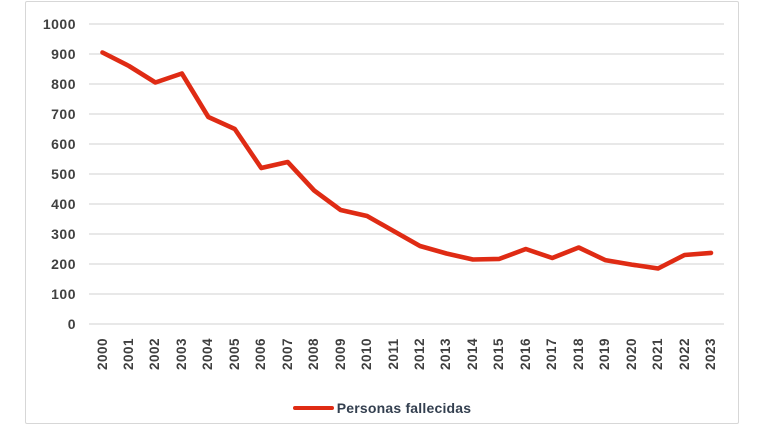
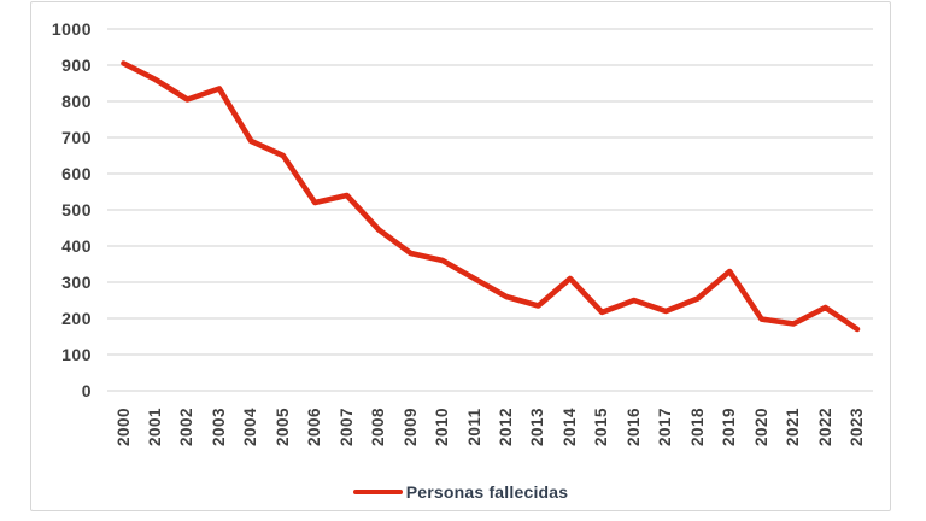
2014: 220 -> 310
2019: 210 -> 330
2023: 240 -> 170
